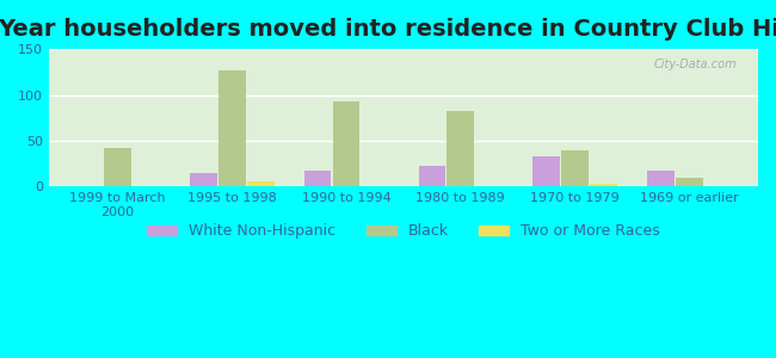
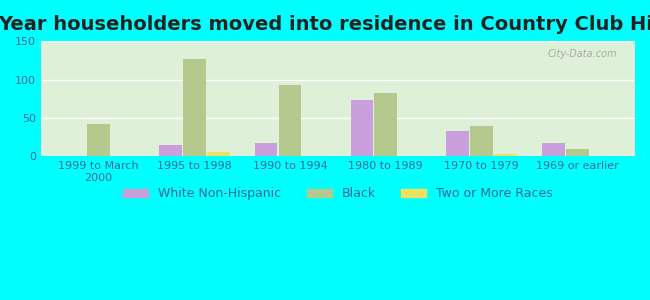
White Non-Hispanic/1980 to 1989: 22 -> 74
